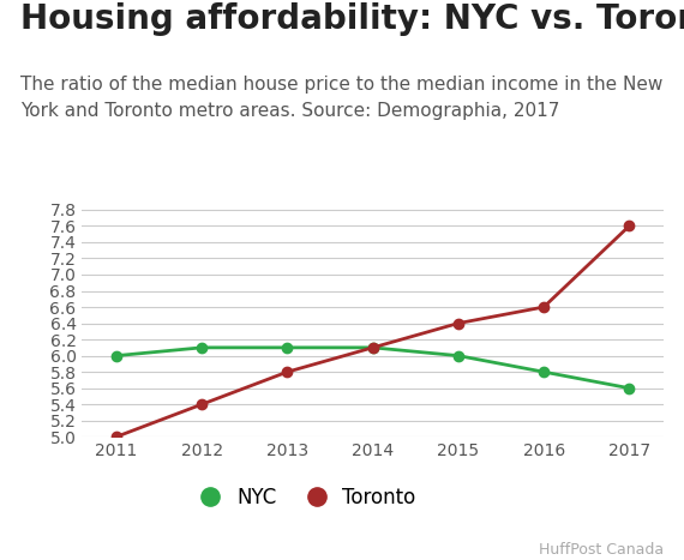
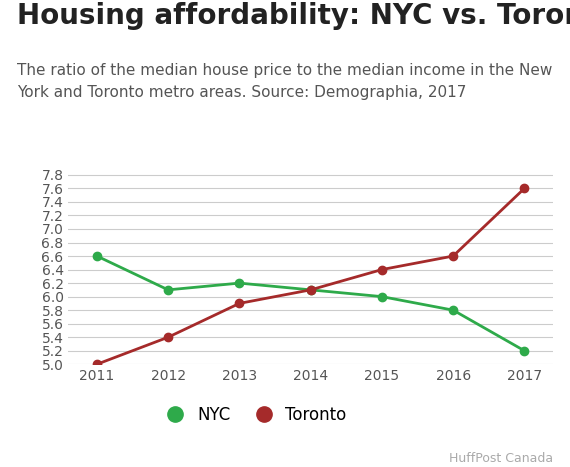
NYC/2011: 6.0 -> 6.6
NYC/2013: 6.1 -> 6.2
Toronto/2013: 5.8 -> 5.9
NYC/2017: 5.6 -> 5.2
